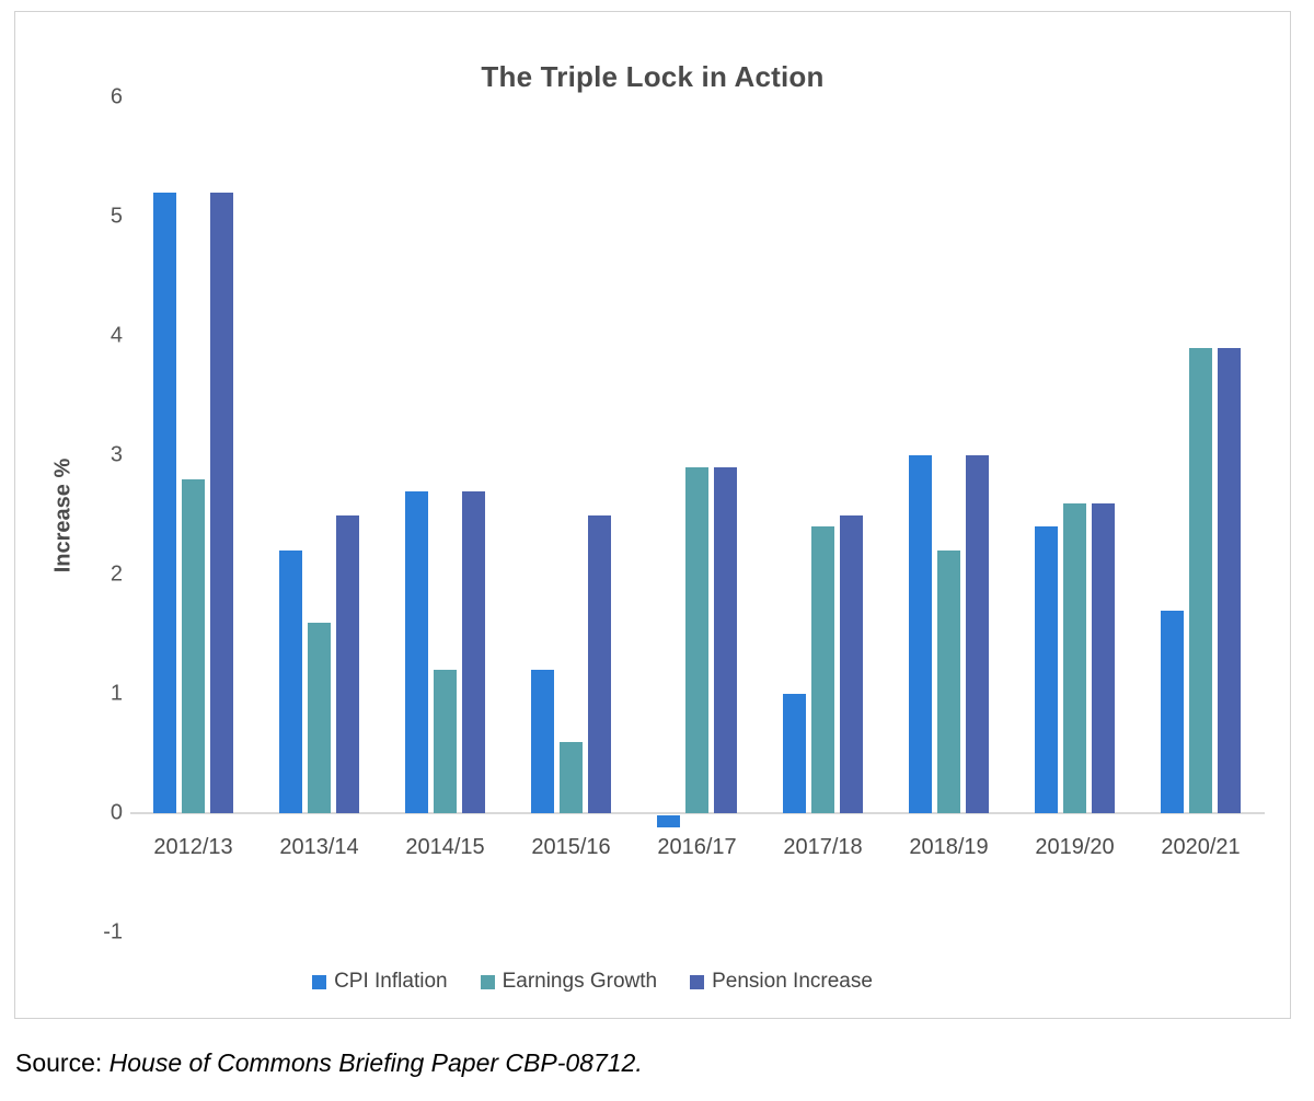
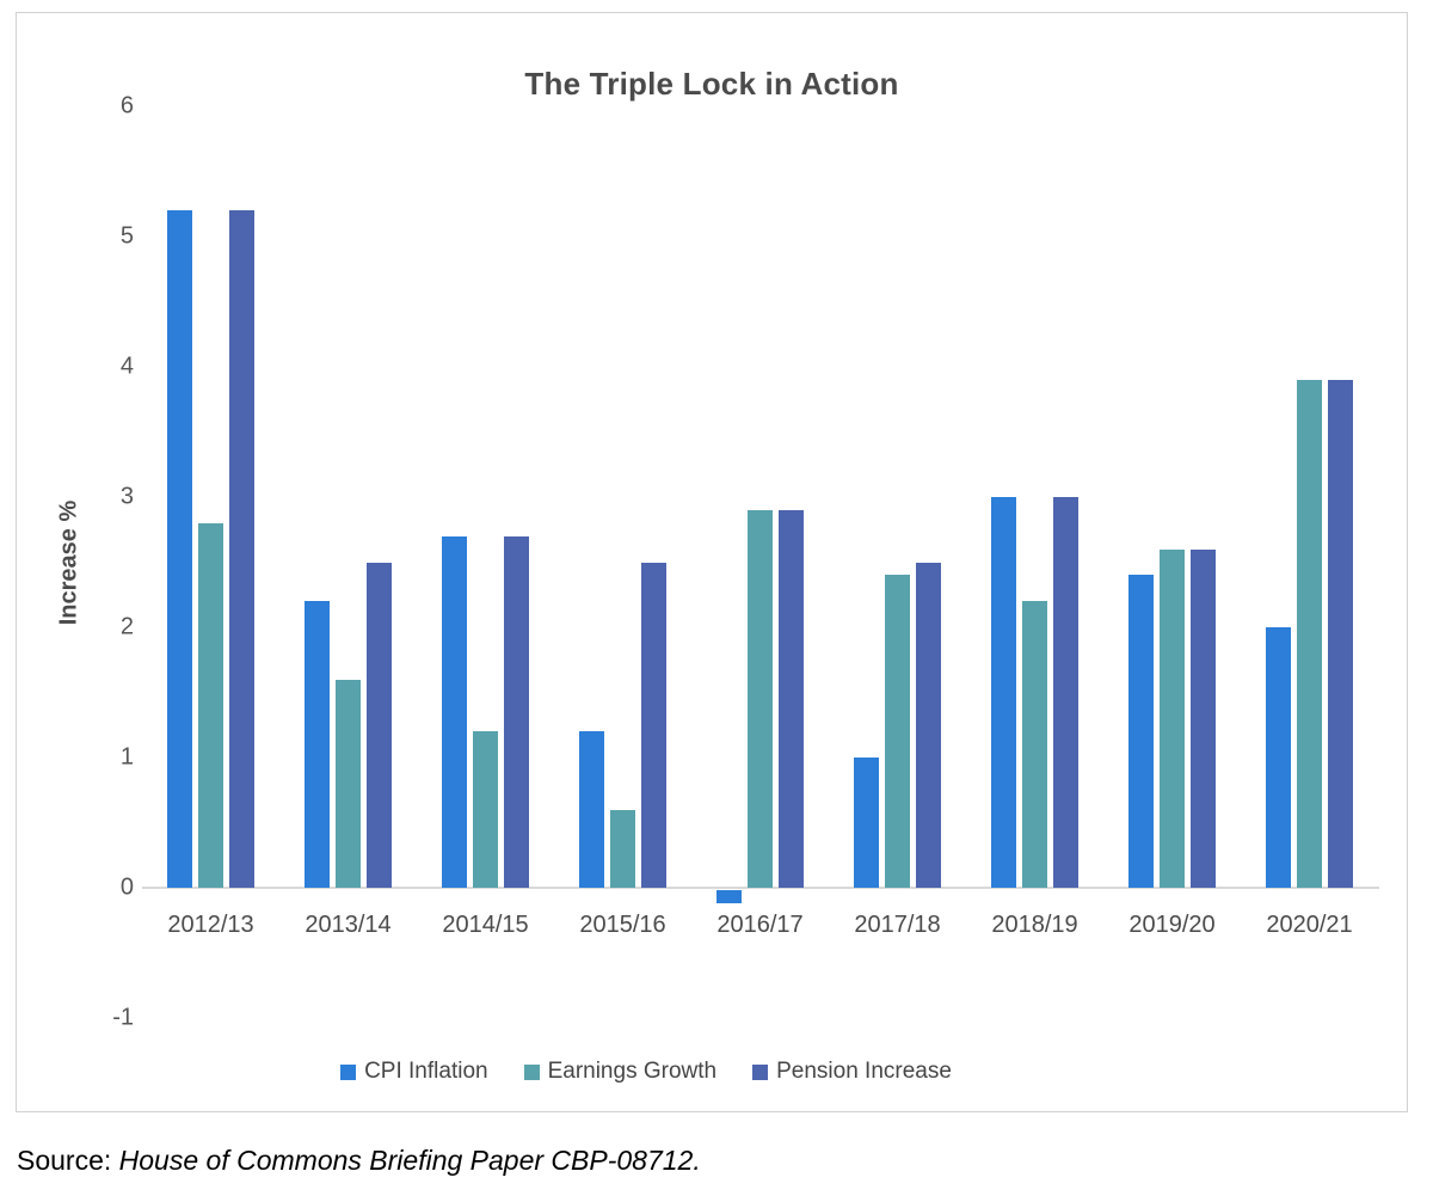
CPI Inflation/2020/21: 1.7 -> 2.0
